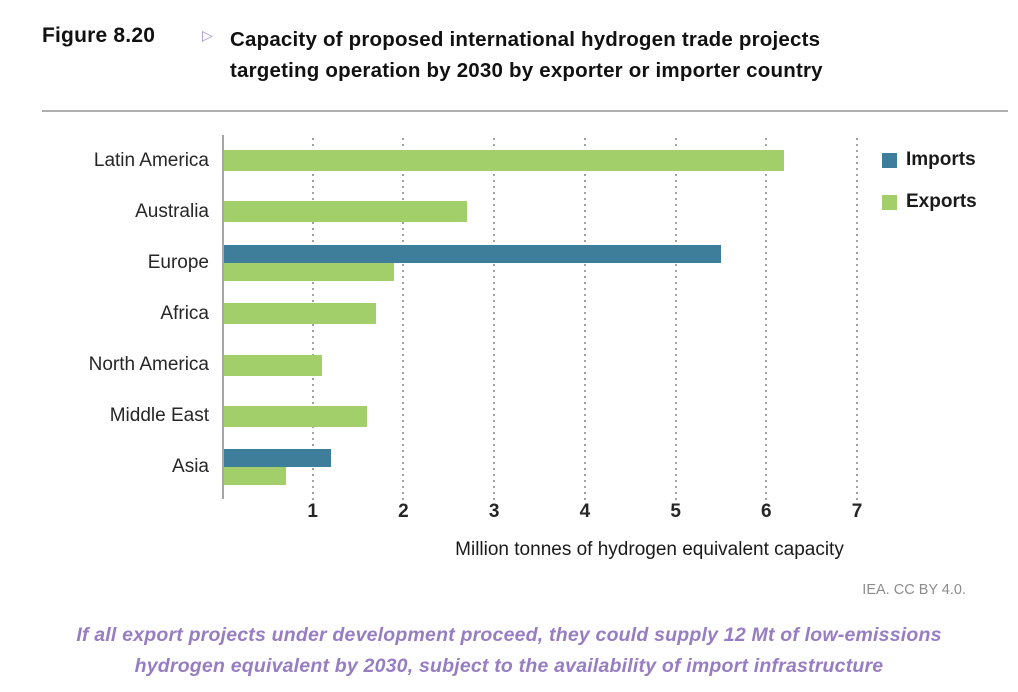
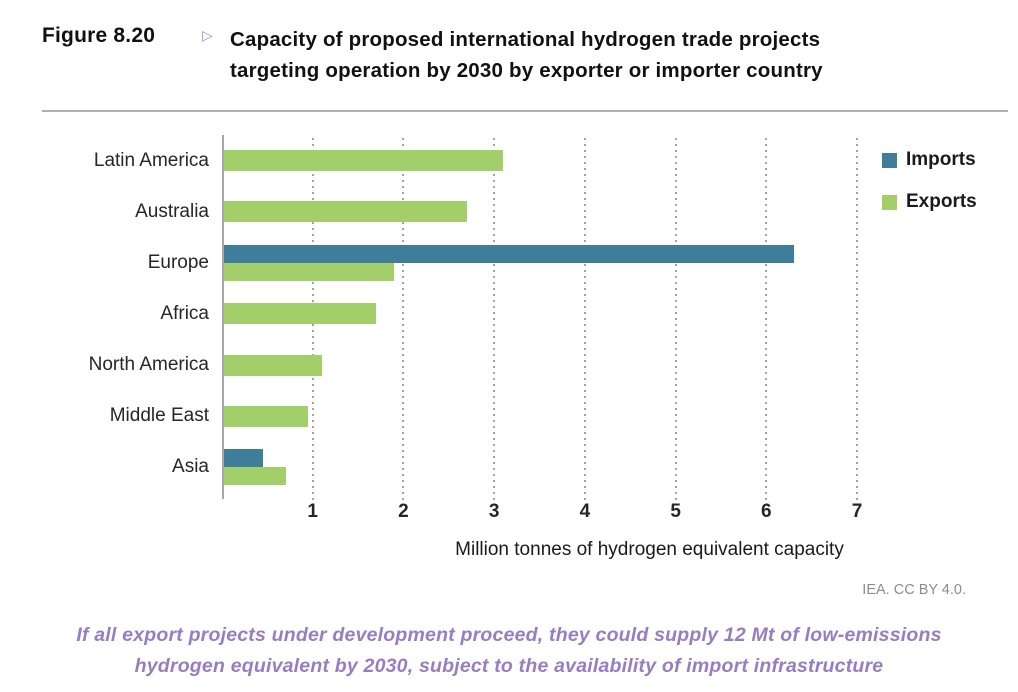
Exports/Latin America: 6.2 -> 3.1
Imports/Europe: 5.5 -> 6.3
Exports/Middle East: 1.6 -> 0.9
Imports/Asia: 1.2 -> 0.5
